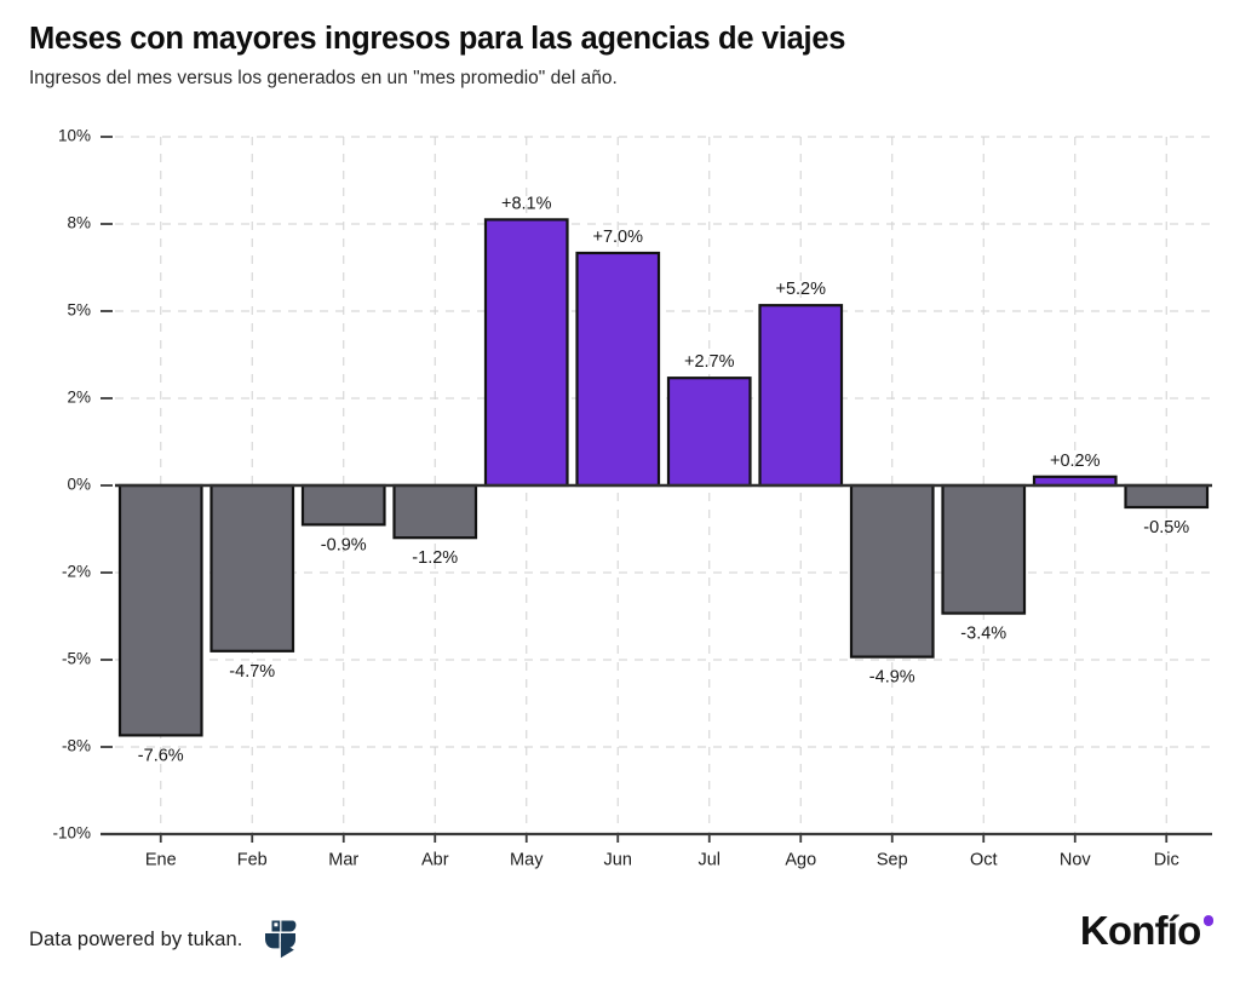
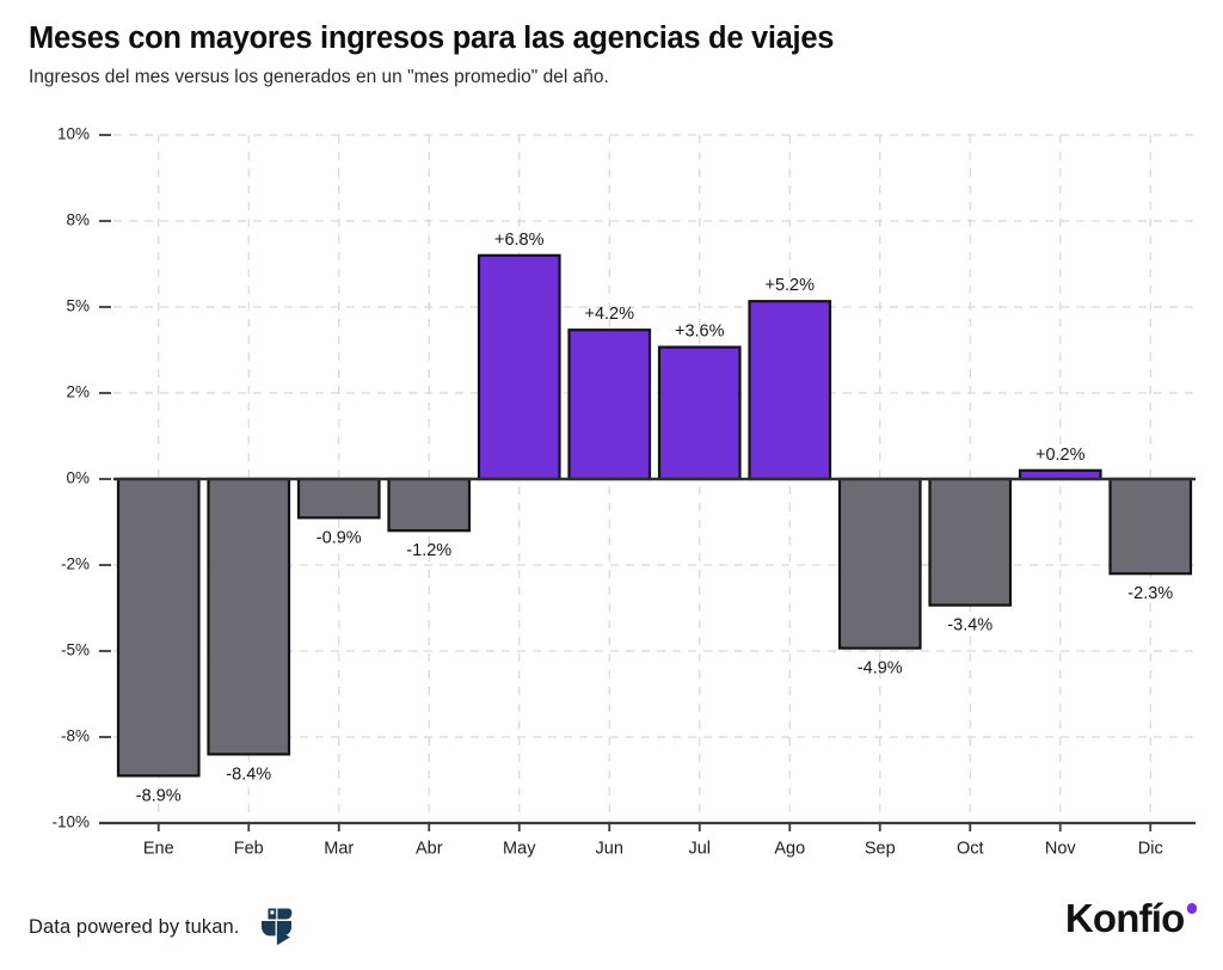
Ene: -7.6% -> -8.9%
Feb: -4.7% -> -8.4%
May: +8.1% -> +6.8%
Jun: +7.0% -> +4.2%
Jul: +2.7% -> +3.6%
Dic: -0.5% -> -2.3%
